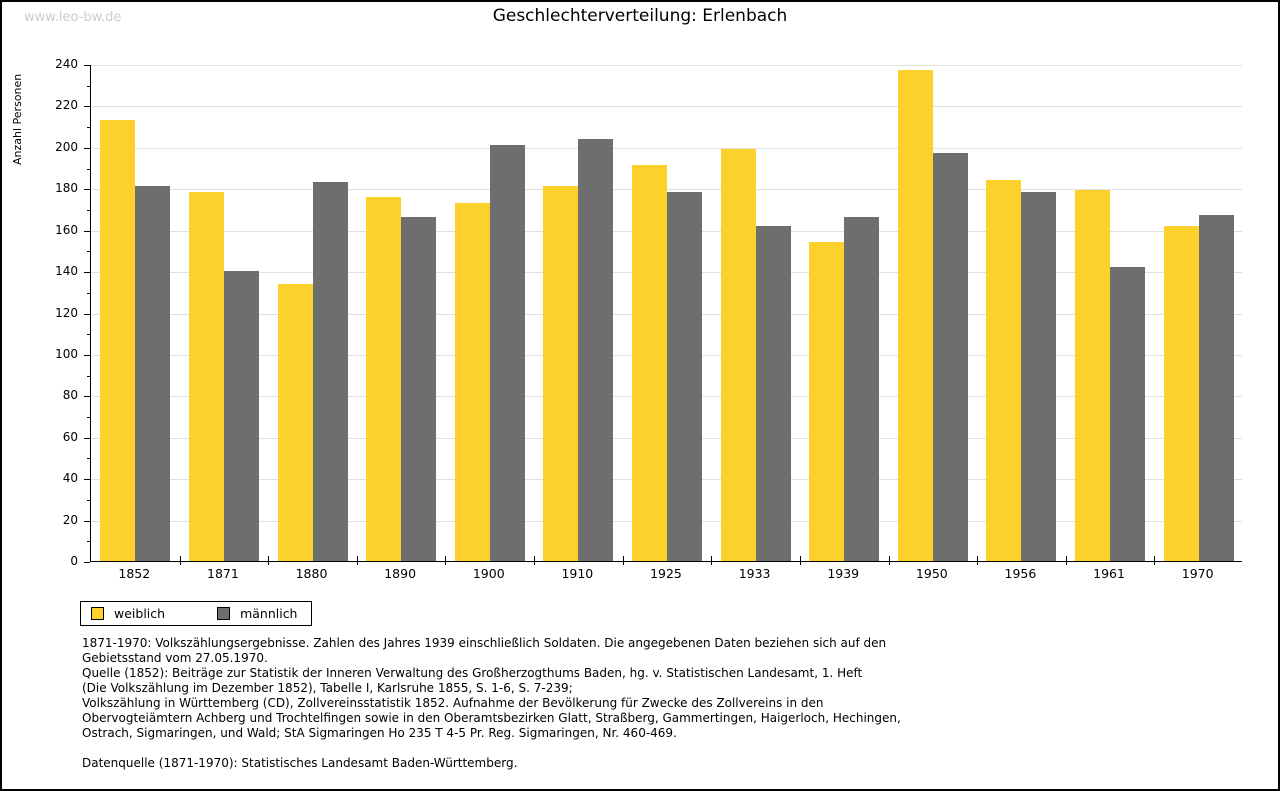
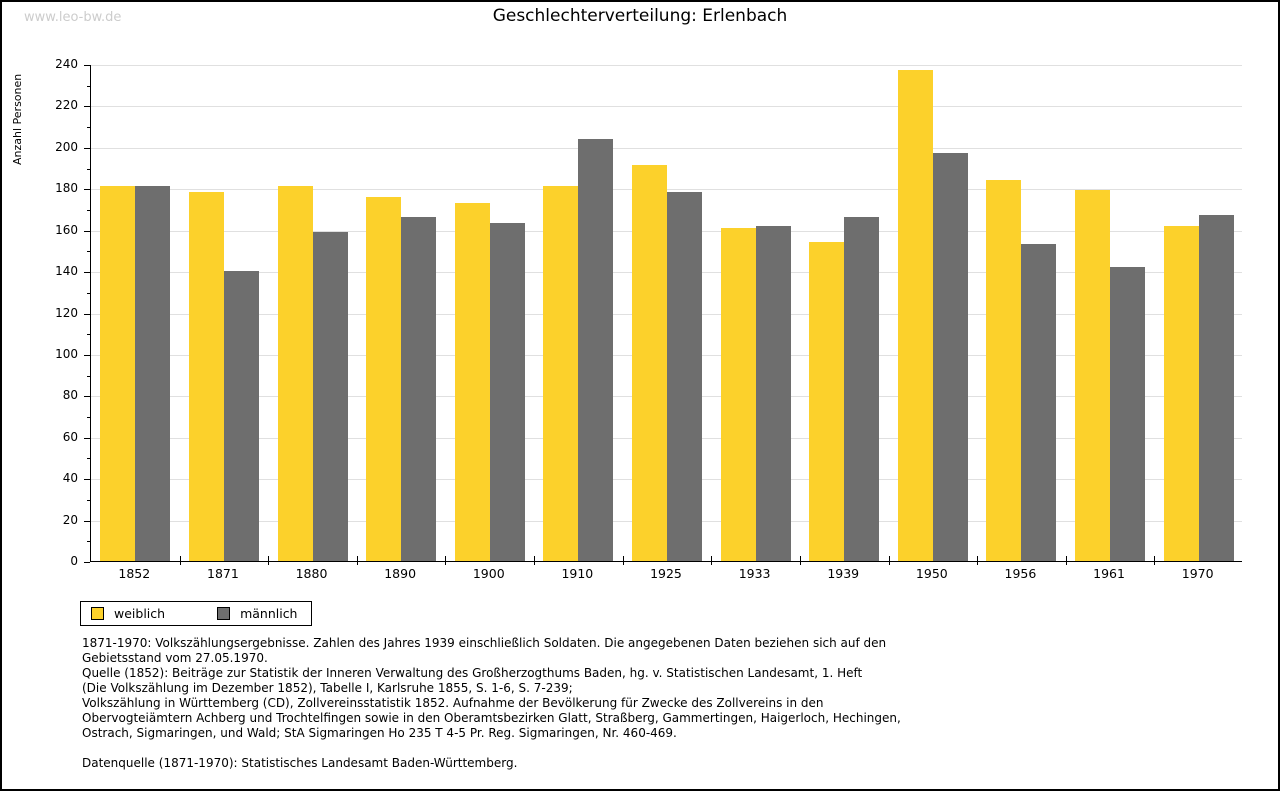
weiblich/1852: 213 -> 181
weiblich/1880: 134 -> 181
männlich/1880: 183 -> 159
männlich/1900: 201 -> 163
weiblich/1933: 199 -> 161
männlich/1956: 178 -> 153
